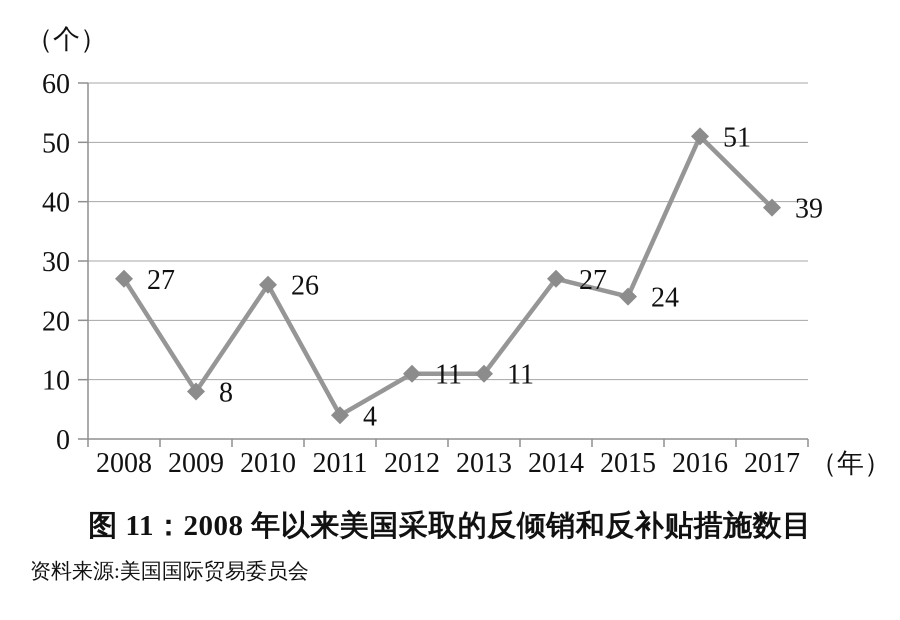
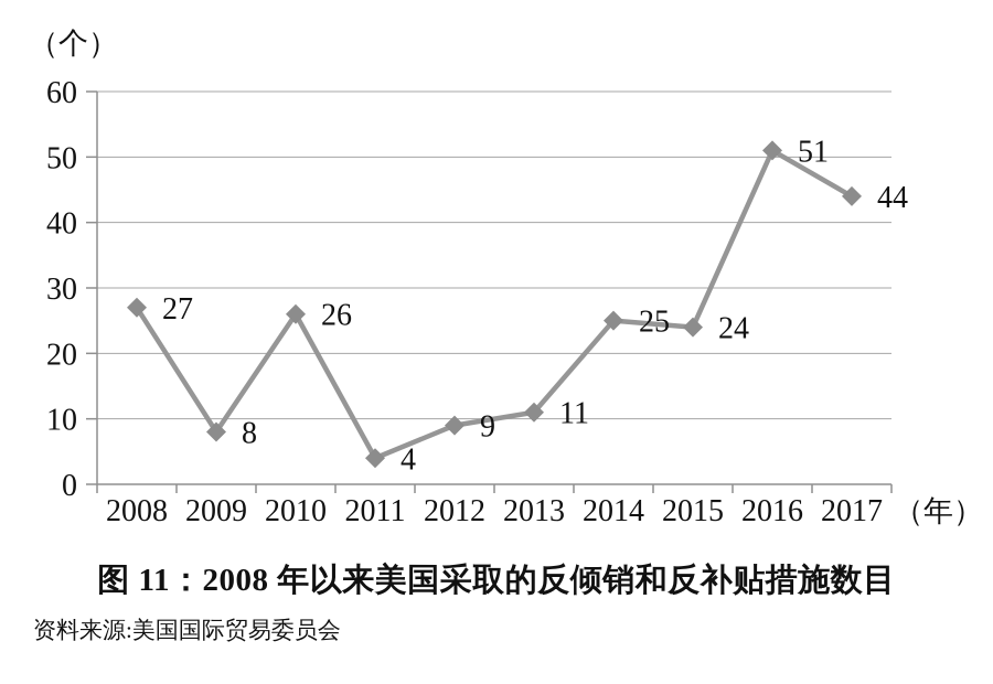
2012: 11 -> 9
2014: 27 -> 25
2017: 39 -> 44
